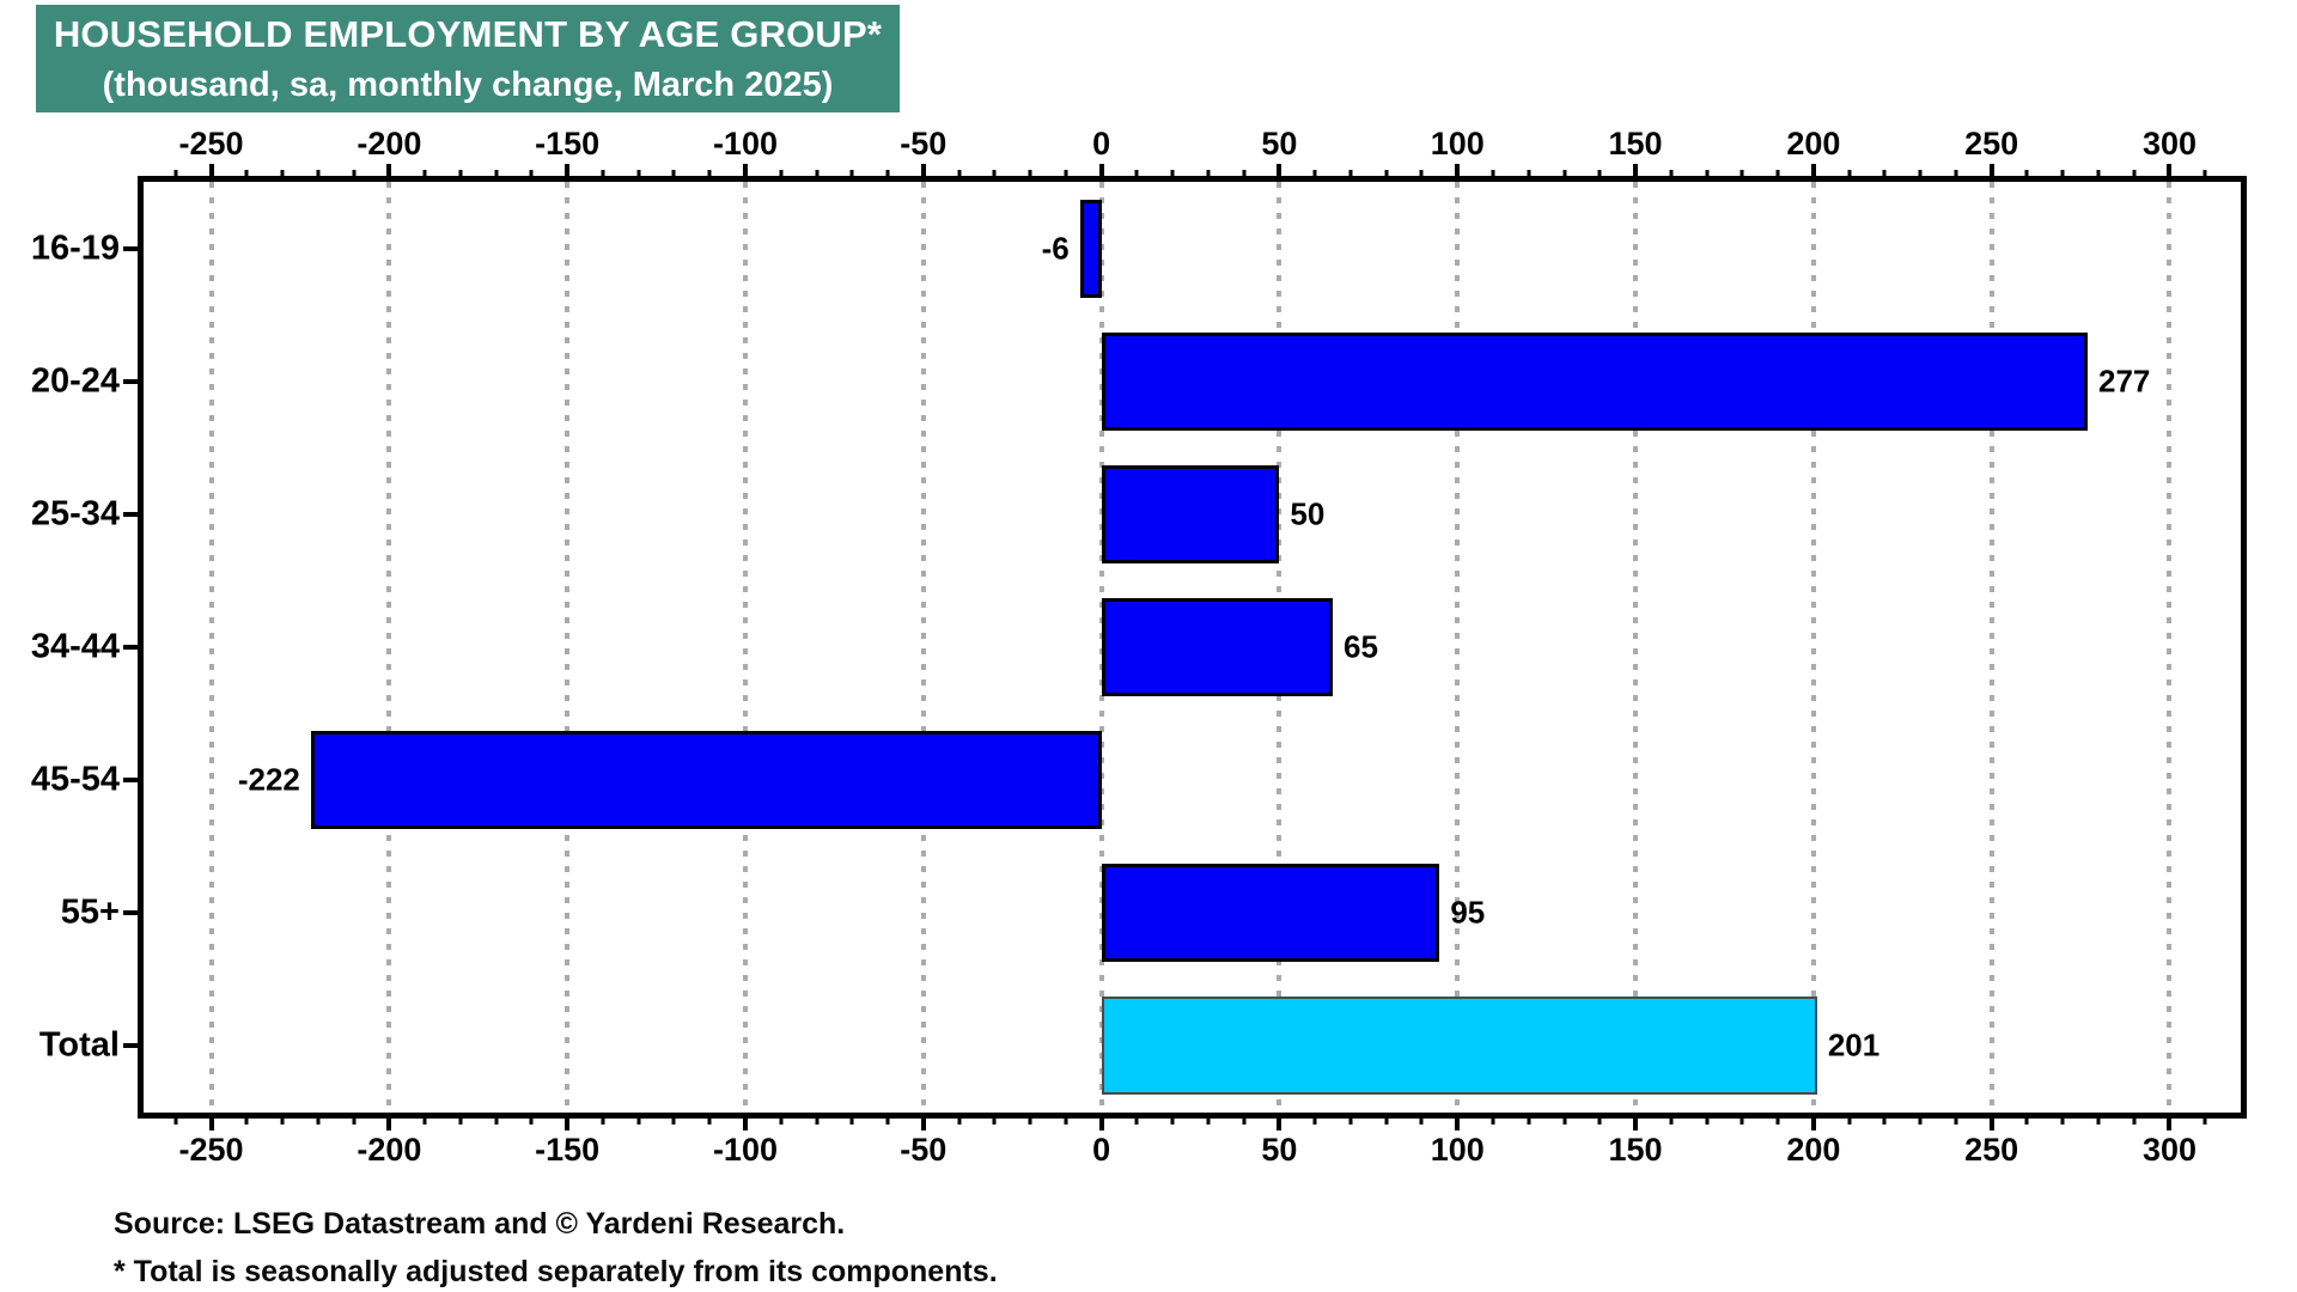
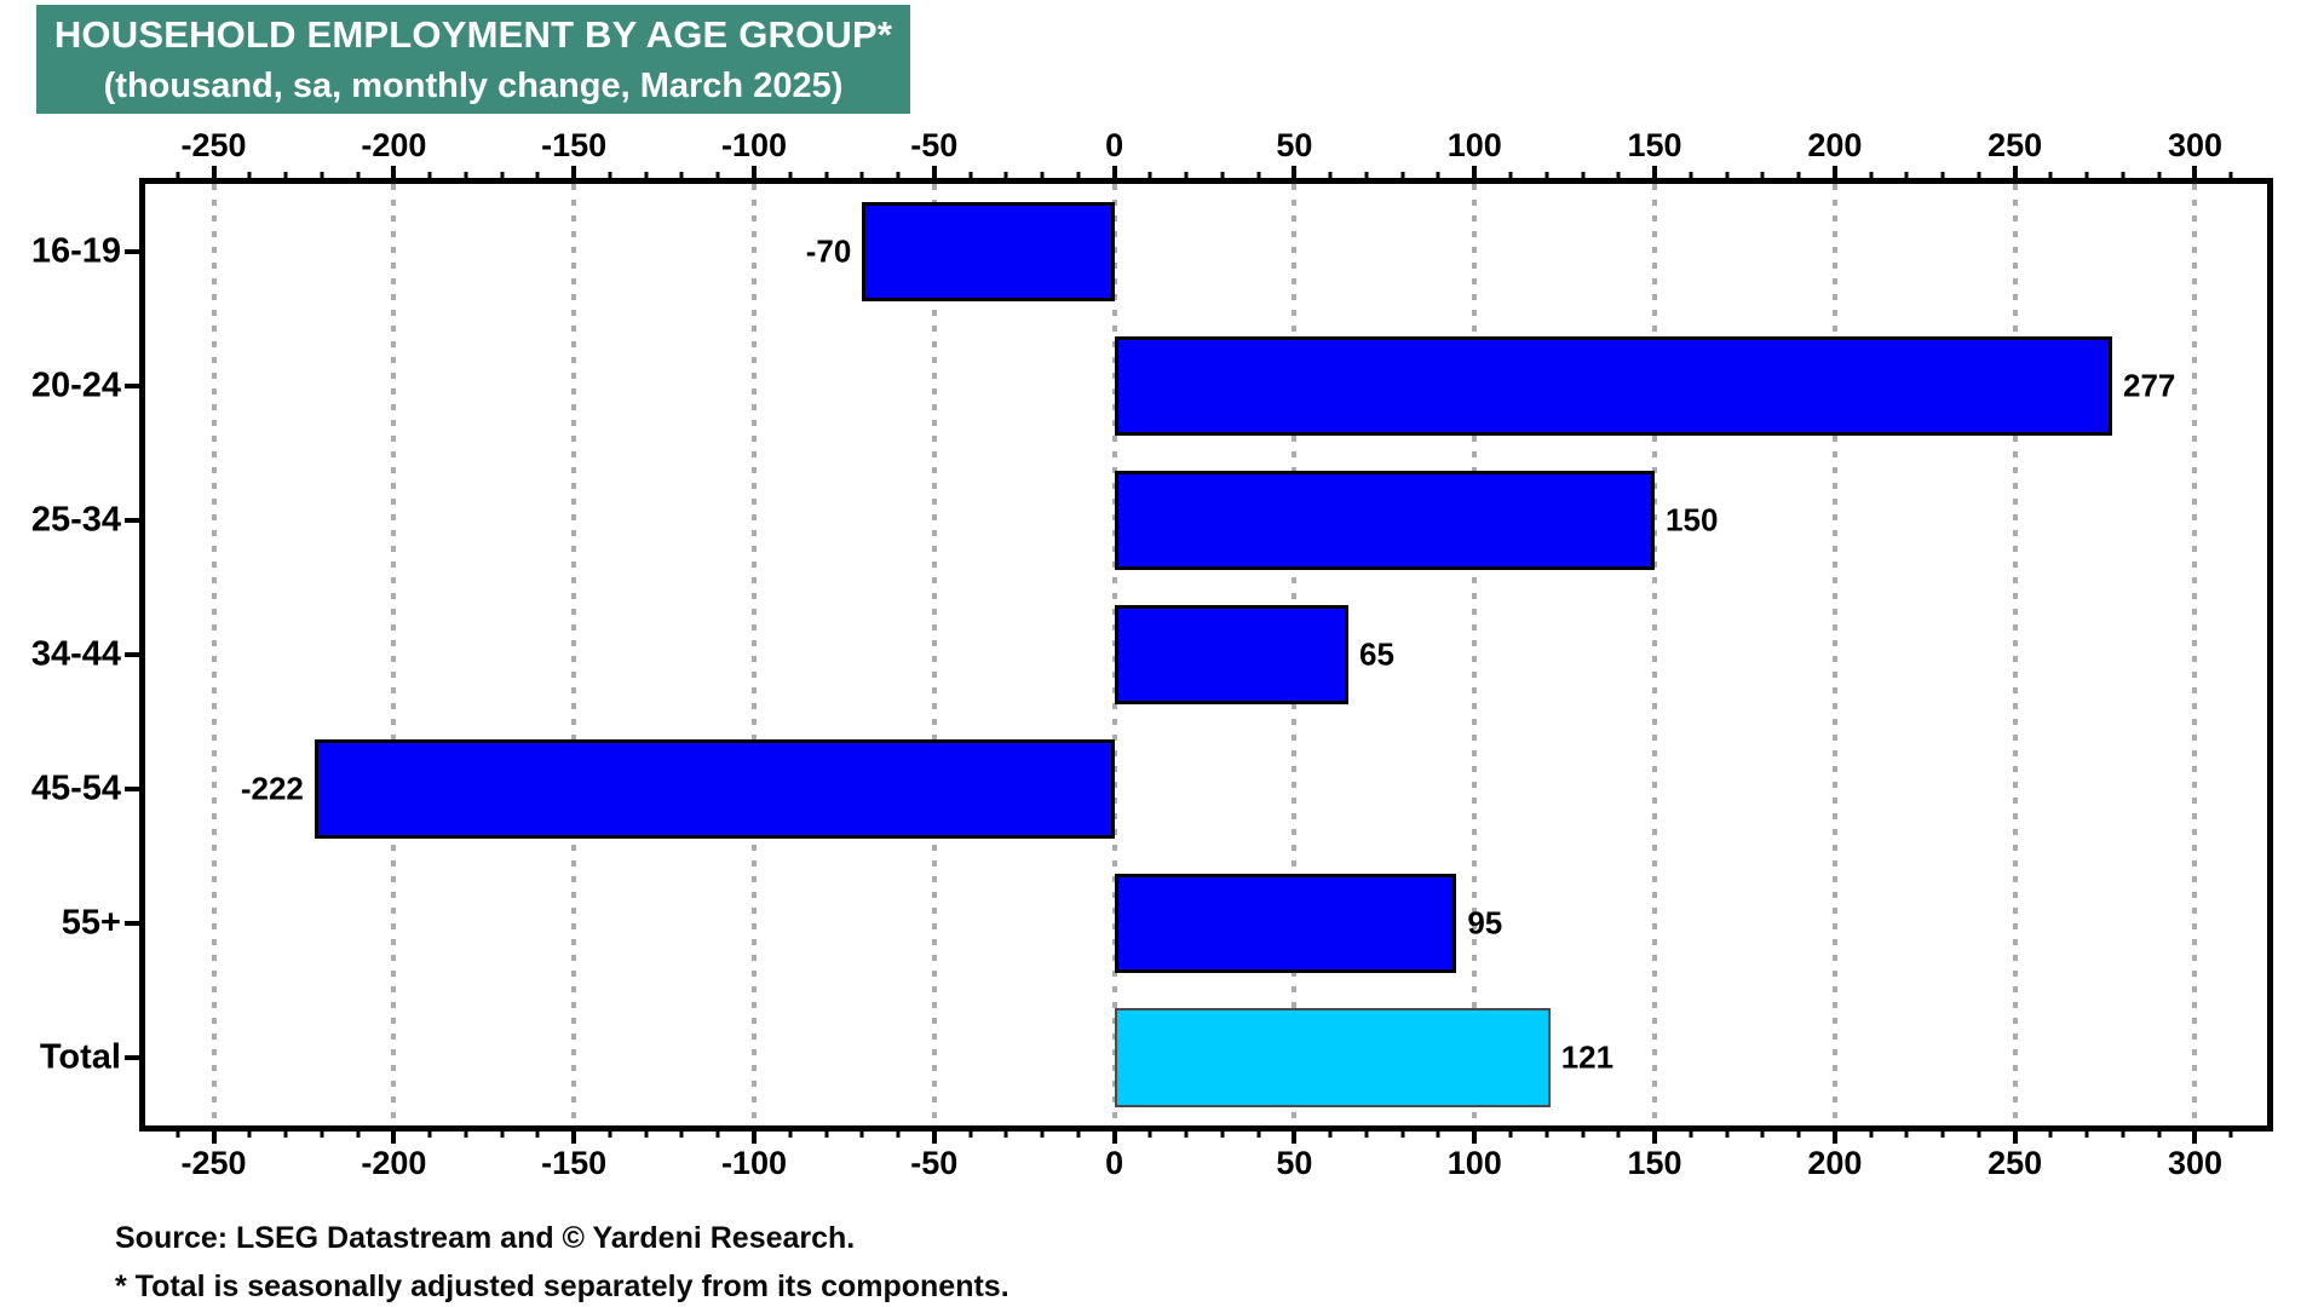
16-19: -6 -> -70
25-34: 50 -> 150
Total: 201 -> 121
